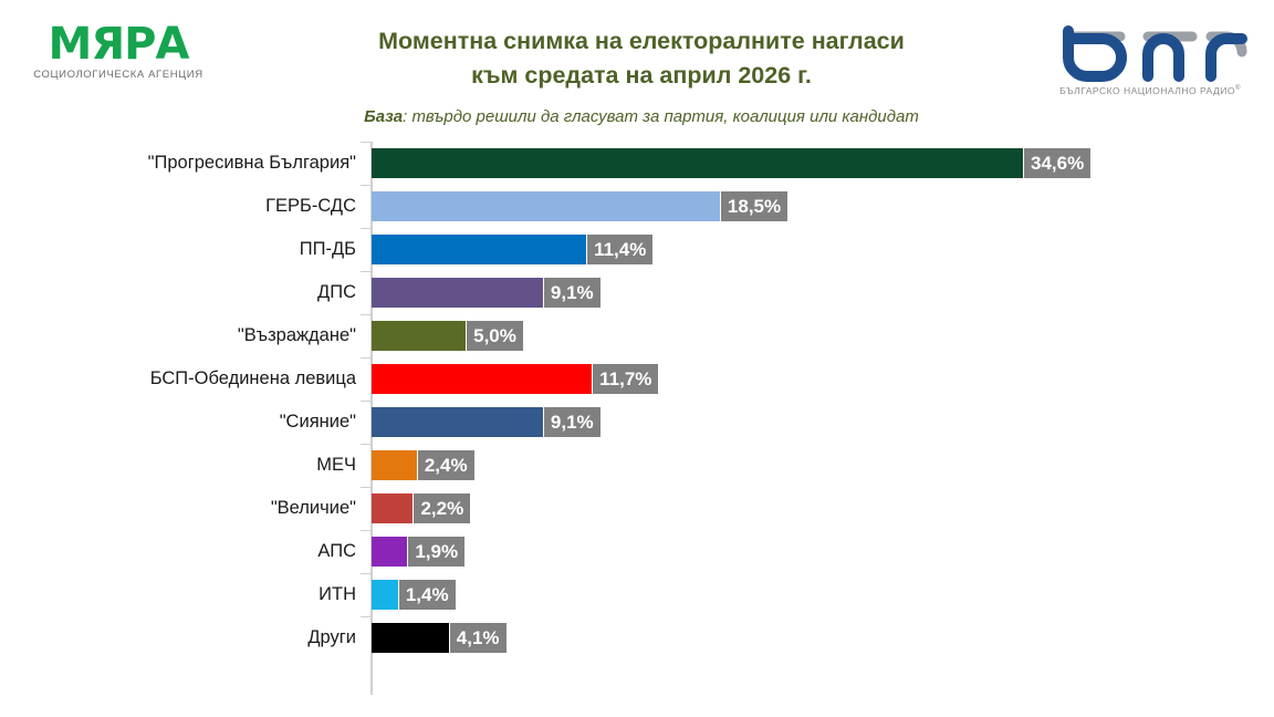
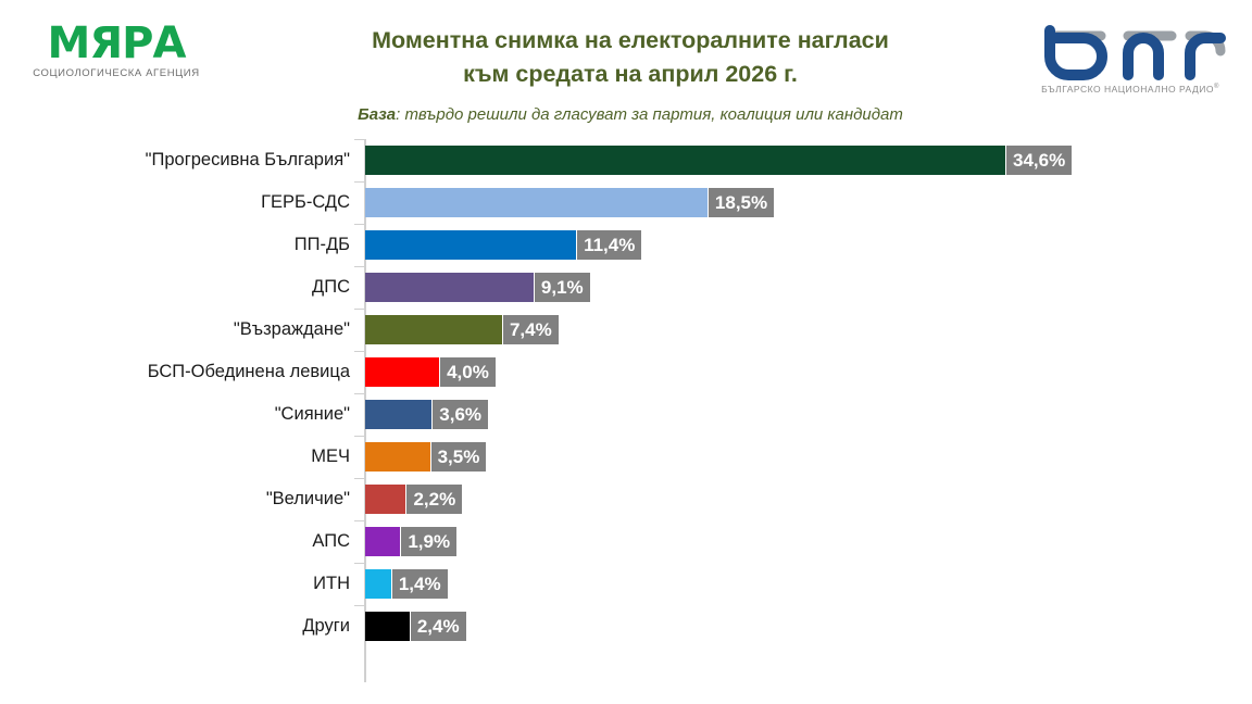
"Възраждане": 5,0% -> 7,4%
БСП-Обединена левица: 11,7% -> 4,0%
"Сияние": 9,1% -> 3,6%
МЕЧ: 2,4% -> 3,5%
Други: 4,1% -> 2,4%
